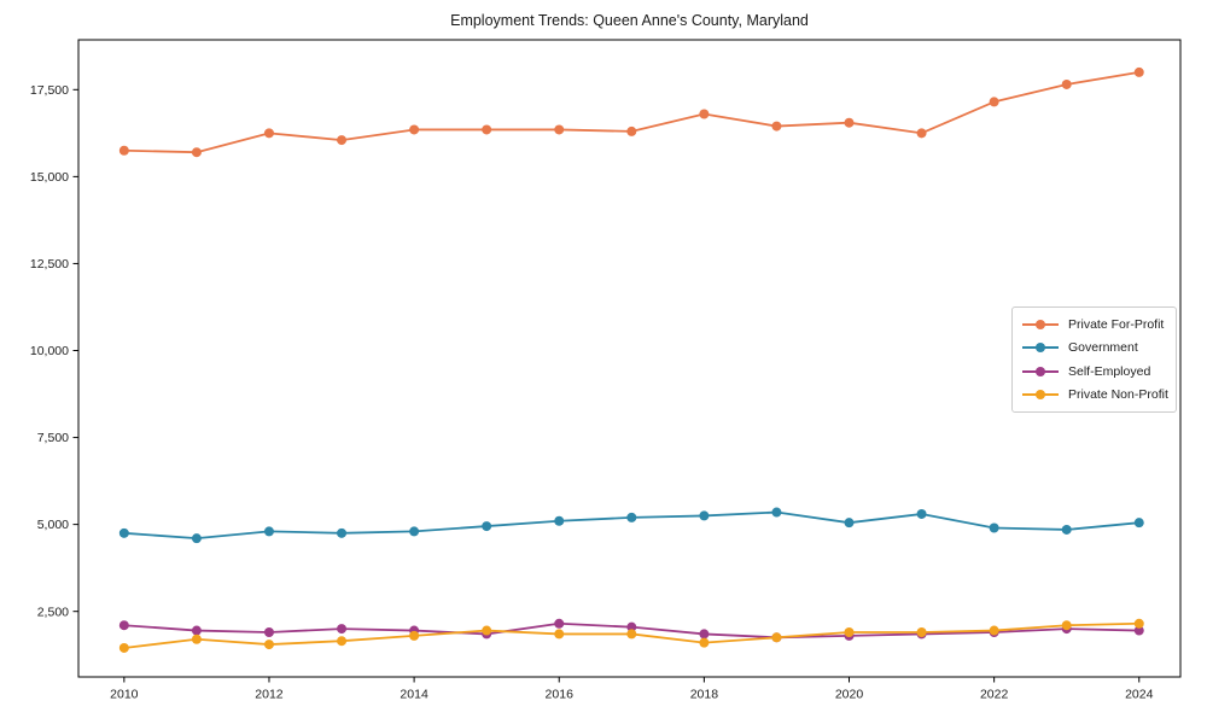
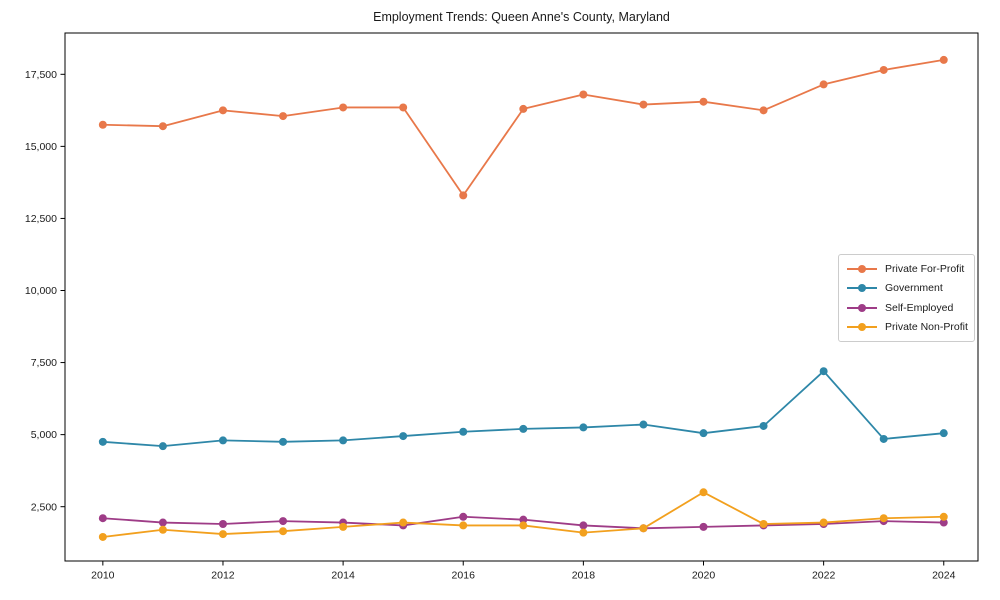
Private For-Profit/2016: 16400 -> 13300
Private Non-Profit/2020: 1900 -> 3000
Government/2022: 4900 -> 7200
